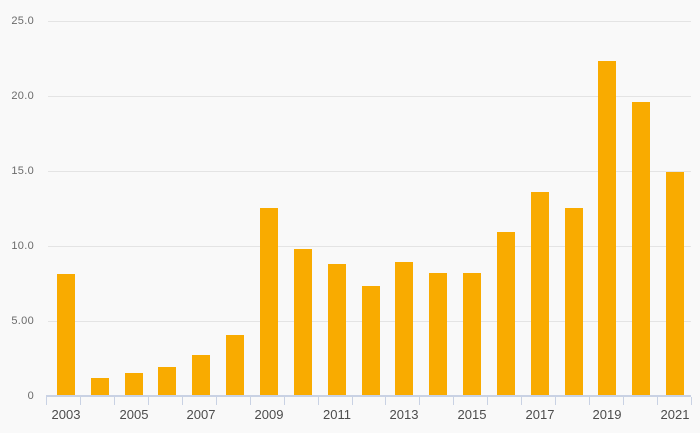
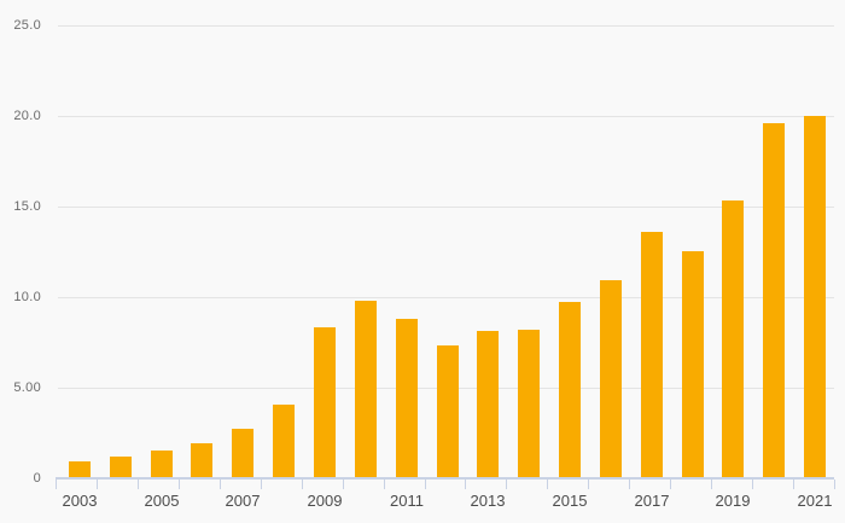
2003: 8.1 -> 0.9
2009: 12.5 -> 8.3
2013: 8.9 -> 8.1
2015: 8.2 -> 9.7
2019: 22.3 -> 15.3
2021: 14.9 -> 20.0
